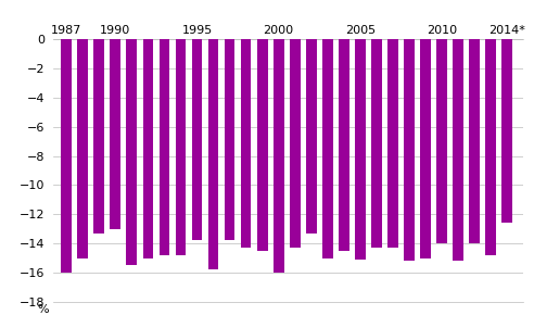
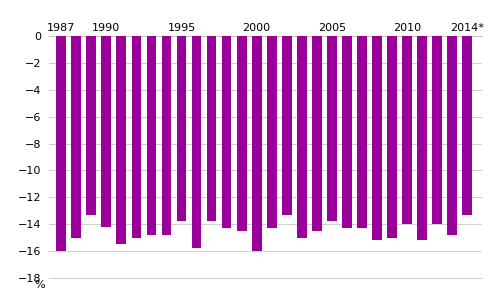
1990: -13.0 -> -14.2
2005: -15.1 -> -13.8
2014*: -12.6 -> -13.3
